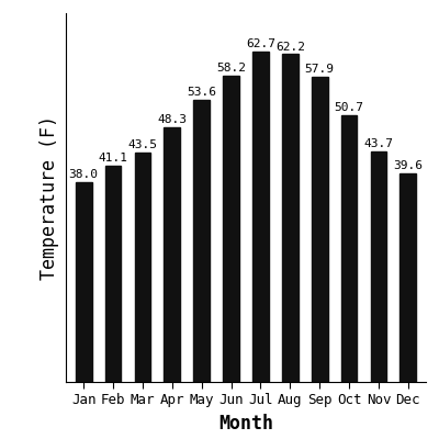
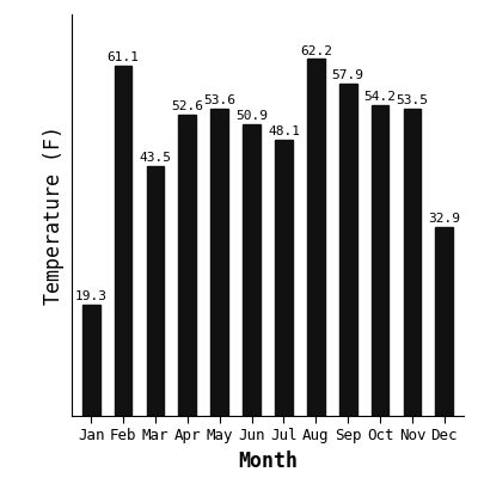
Jan: 38.0 -> 19.3
Feb: 41.1 -> 61.1
Apr: 48.3 -> 52.6
Jun: 58.2 -> 50.9
Jul: 62.7 -> 48.1
Oct: 50.7 -> 54.2
Nov: 43.7 -> 53.5
Dec: 39.6 -> 32.9
